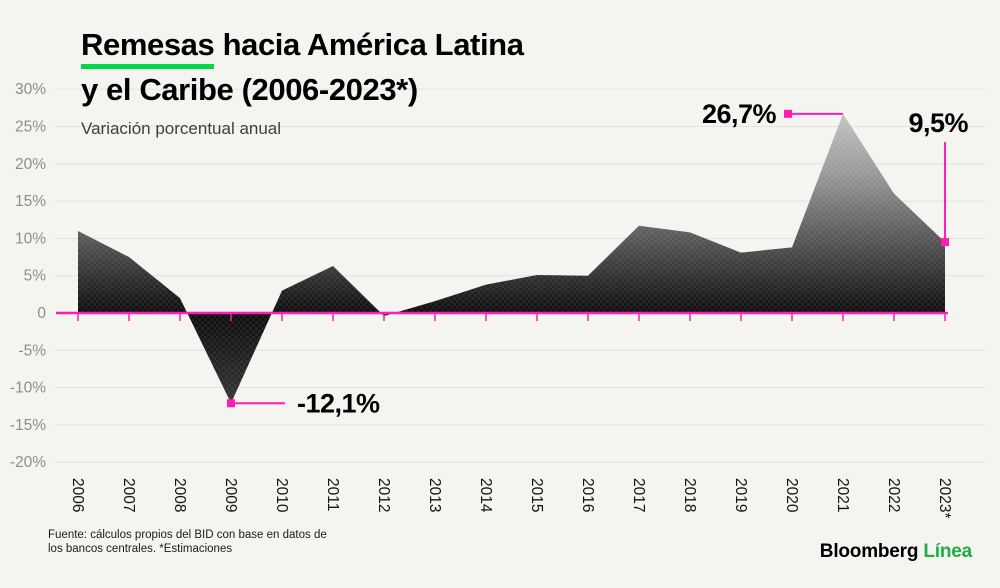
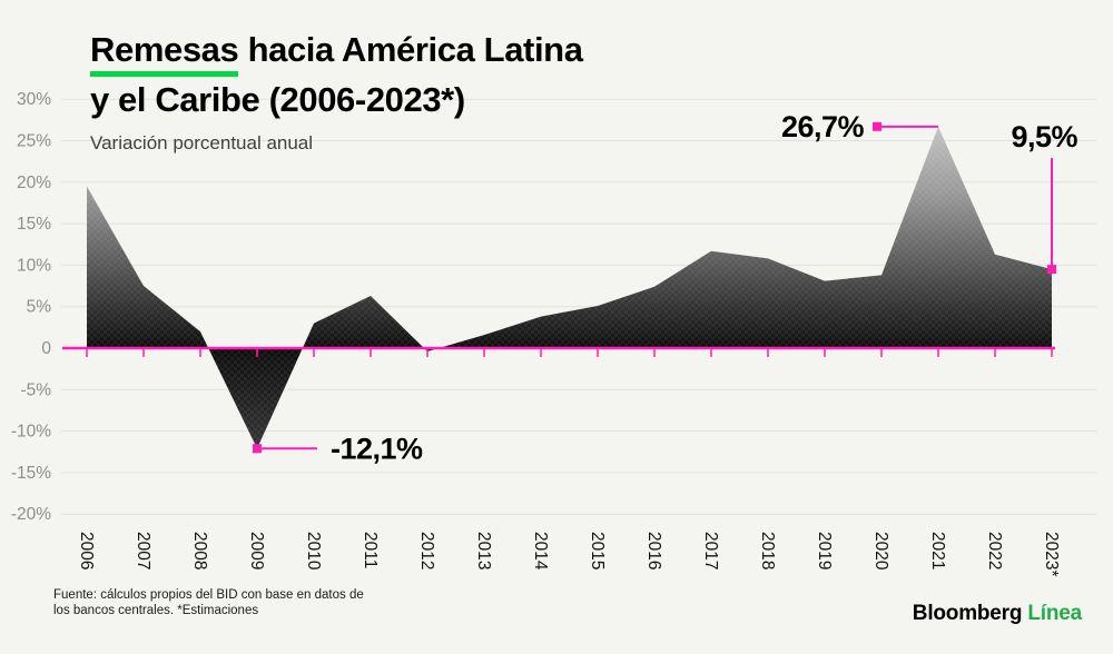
2006: 11% -> 20%
2016: 5% -> 7%
2022: 16% -> 11%
